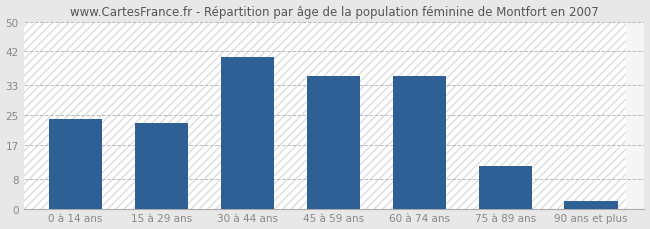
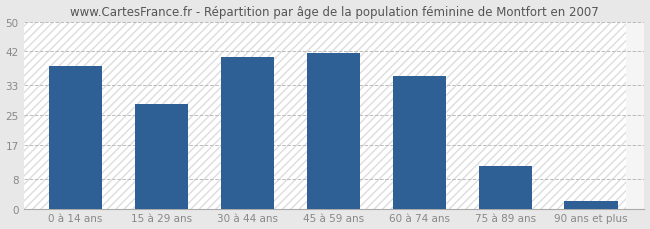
0 à 14 ans: 24.0 -> 38.0
15 à 29 ans: 23.0 -> 28.0
45 à 59 ans: 35.5 -> 41.5
